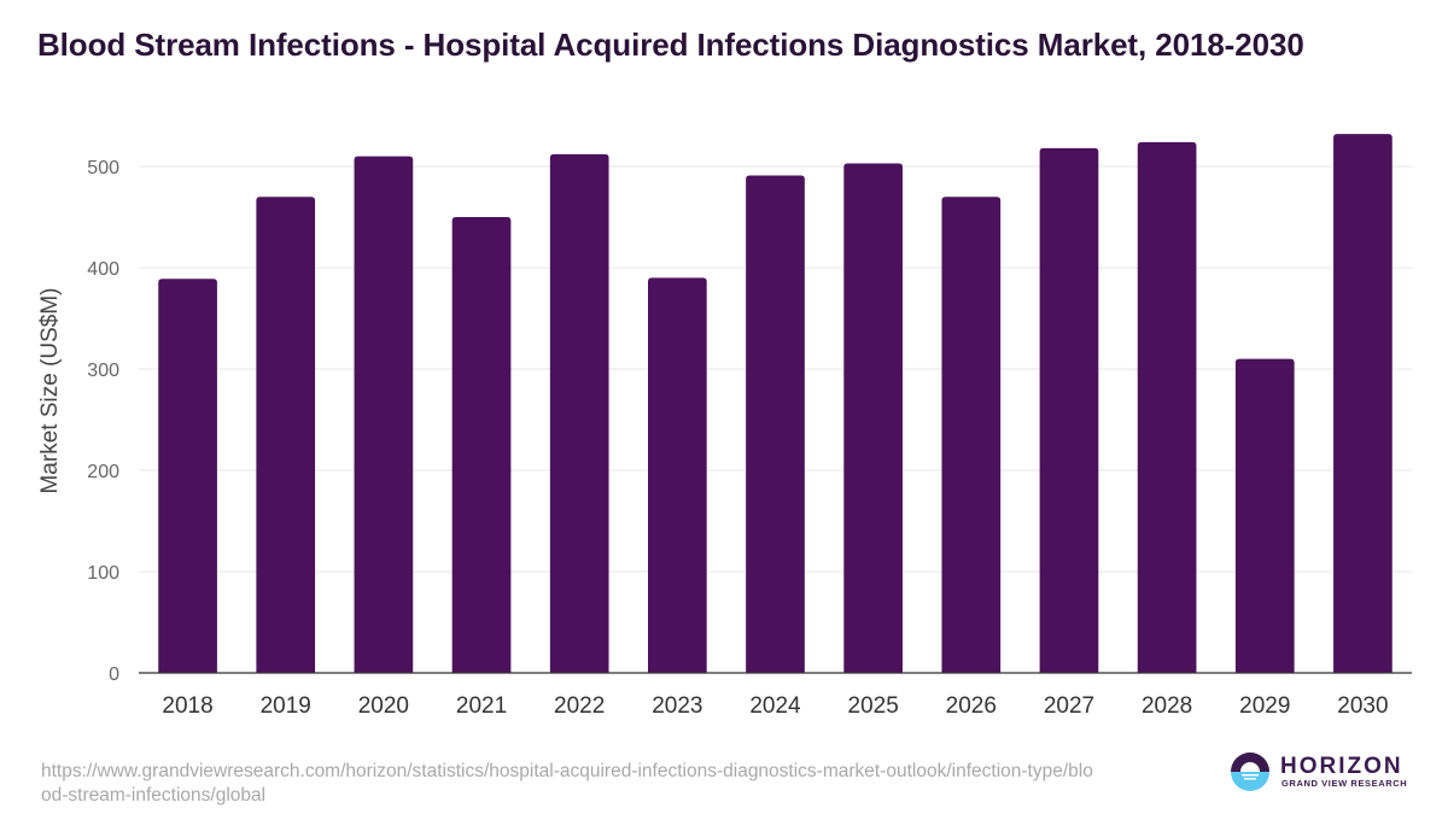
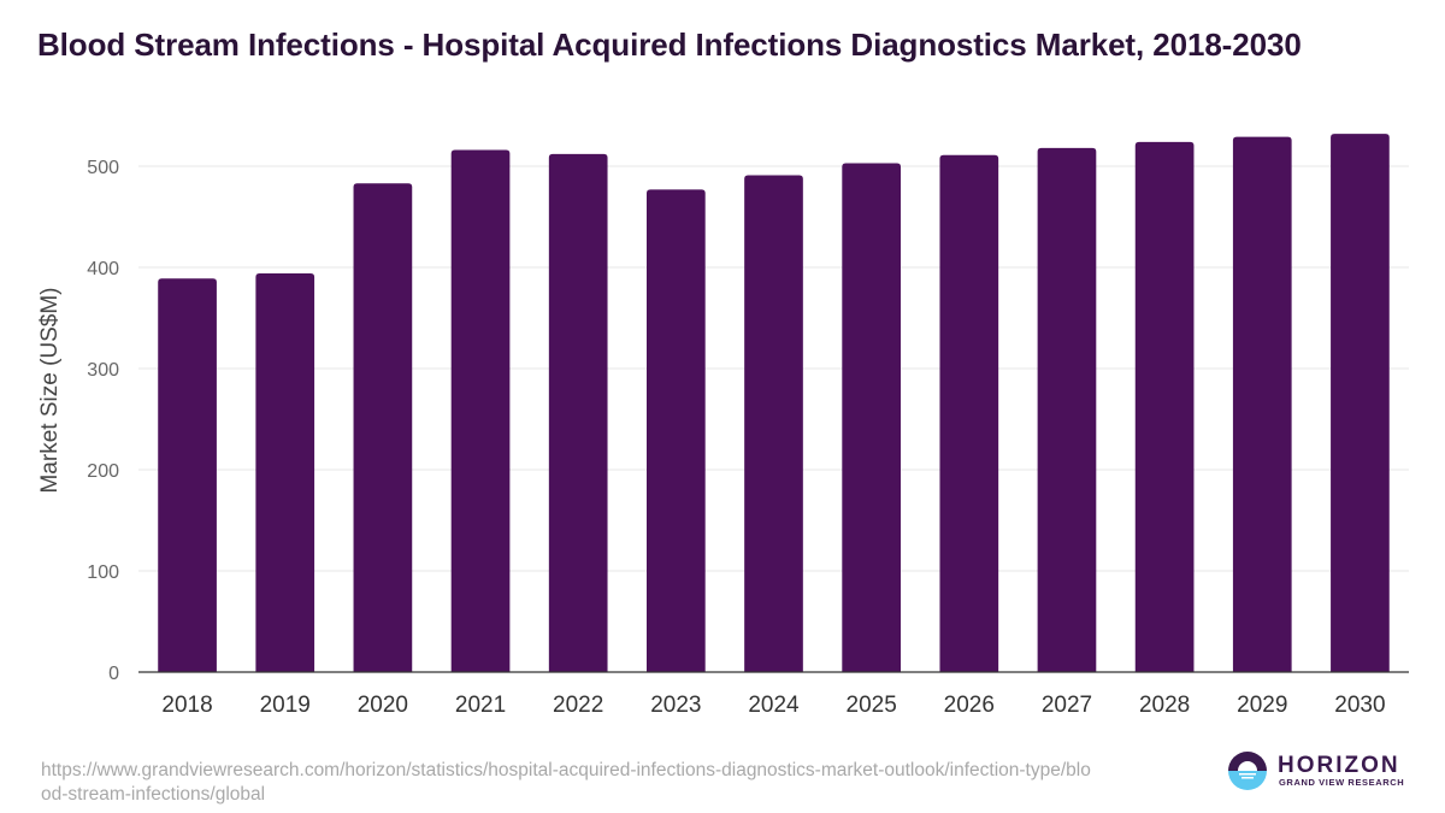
2019: 470 -> 390
2020: 510 -> 480
2021: 450 -> 520
2023: 390 -> 480
2026: 470 -> 510
2029: 310 -> 530
